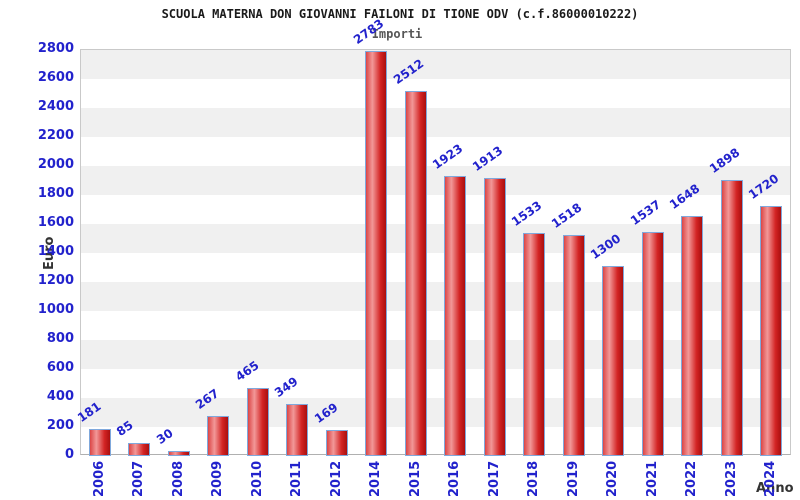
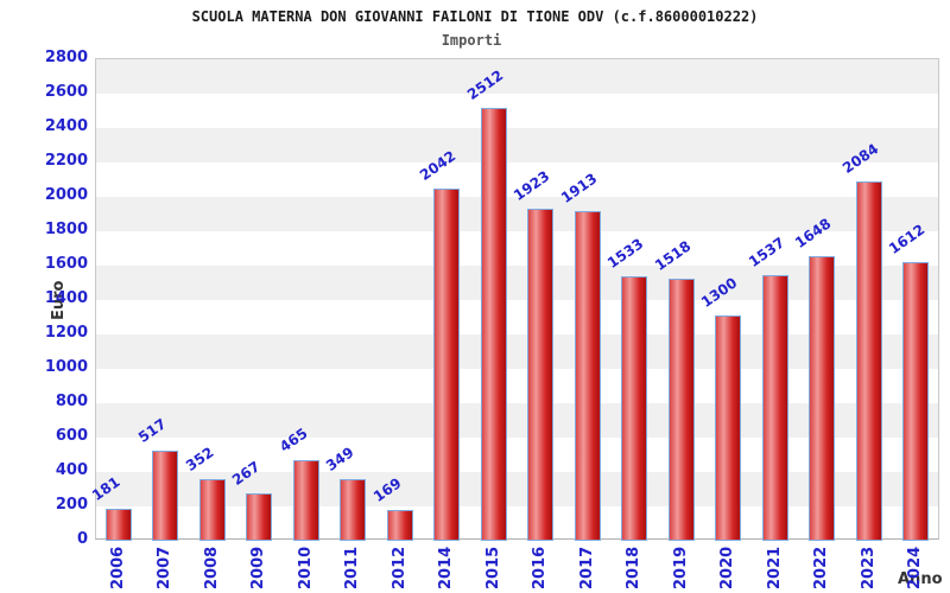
2007: 85 -> 517
2008: 30 -> 352
2014: 2783 -> 2042
2023: 1898 -> 2084
2024: 1720 -> 1612
